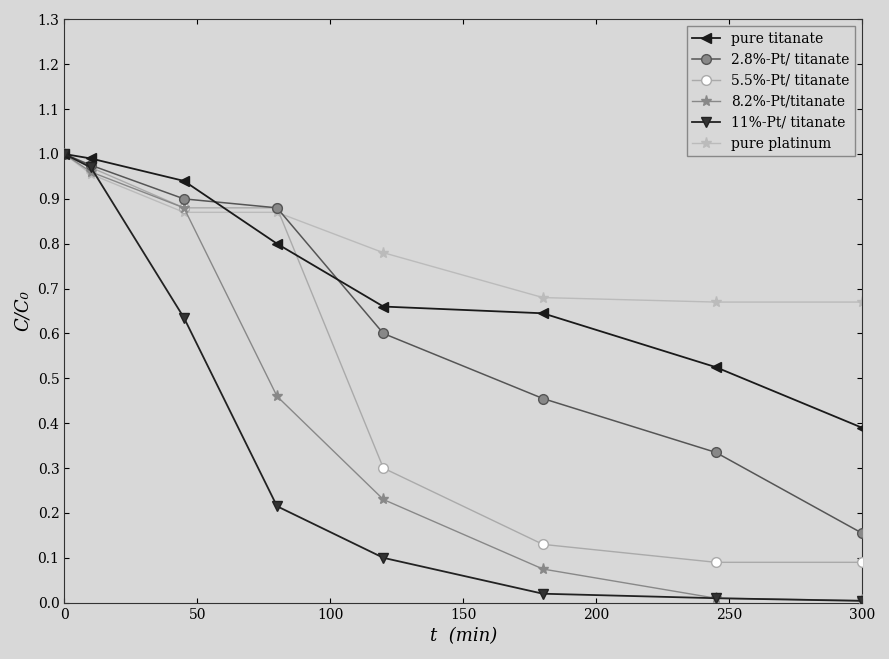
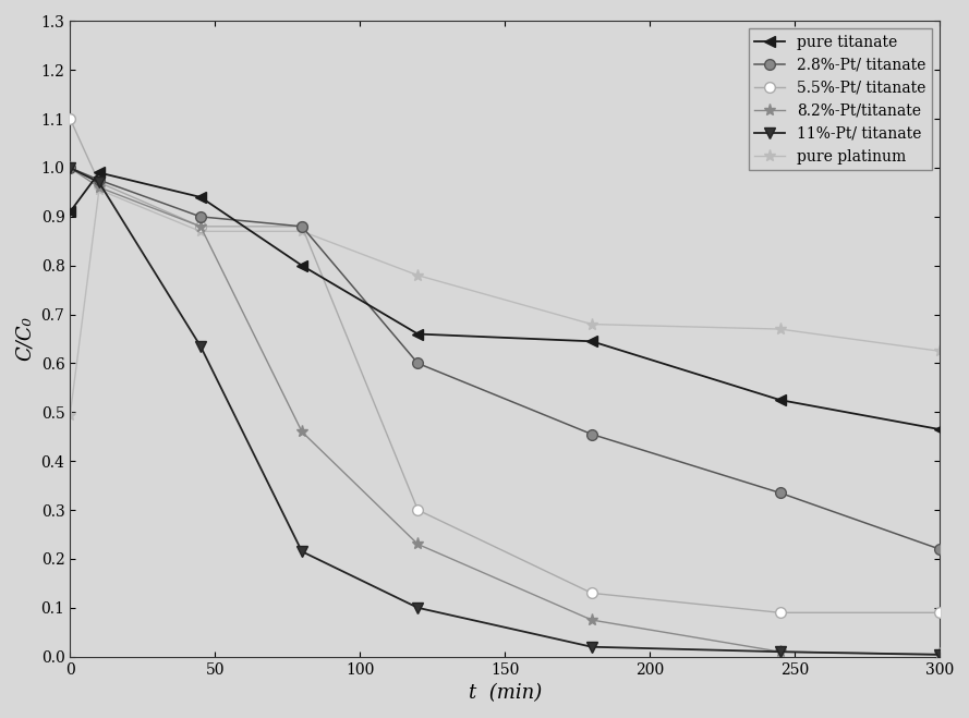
pure titanate/0: 1.000 -> 0.910
5.5%-Pt/ titanate/0: 1.00 -> 1.10
pure platinum/0: 1.000 -> 0.495
pure titanate/300: 0.390 -> 0.465
2.8%-Pt/ titanate/300: 0.155 -> 0.220
pure platinum/300: 0.670 -> 0.625
